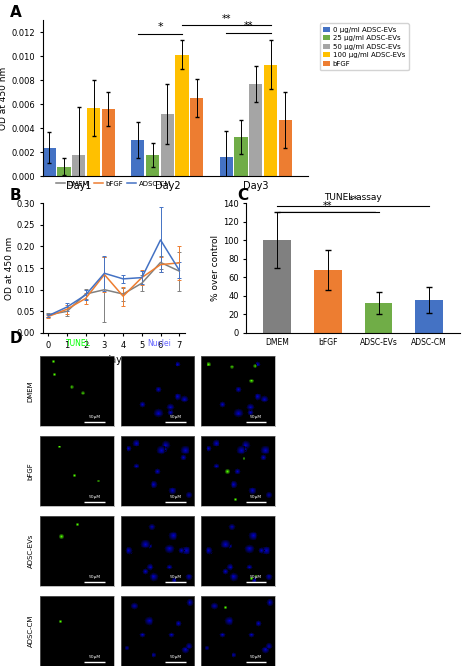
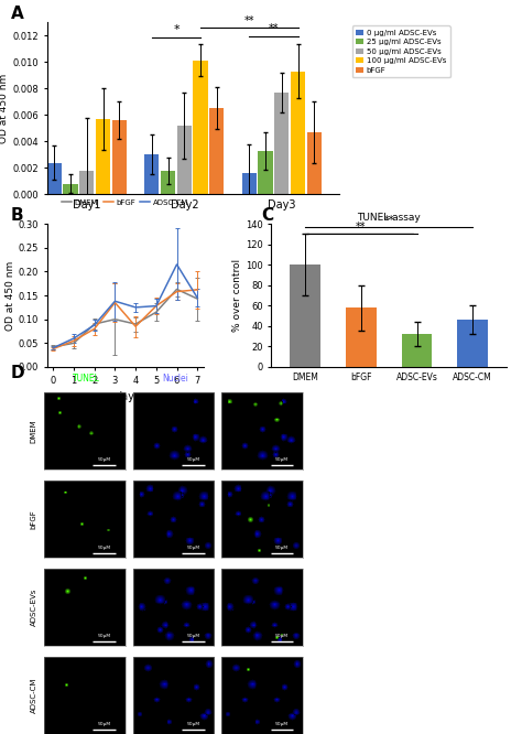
TUNEL assay/bFGF: 68 -> 58
TUNEL assay/ADSC-CM: 36 -> 46
